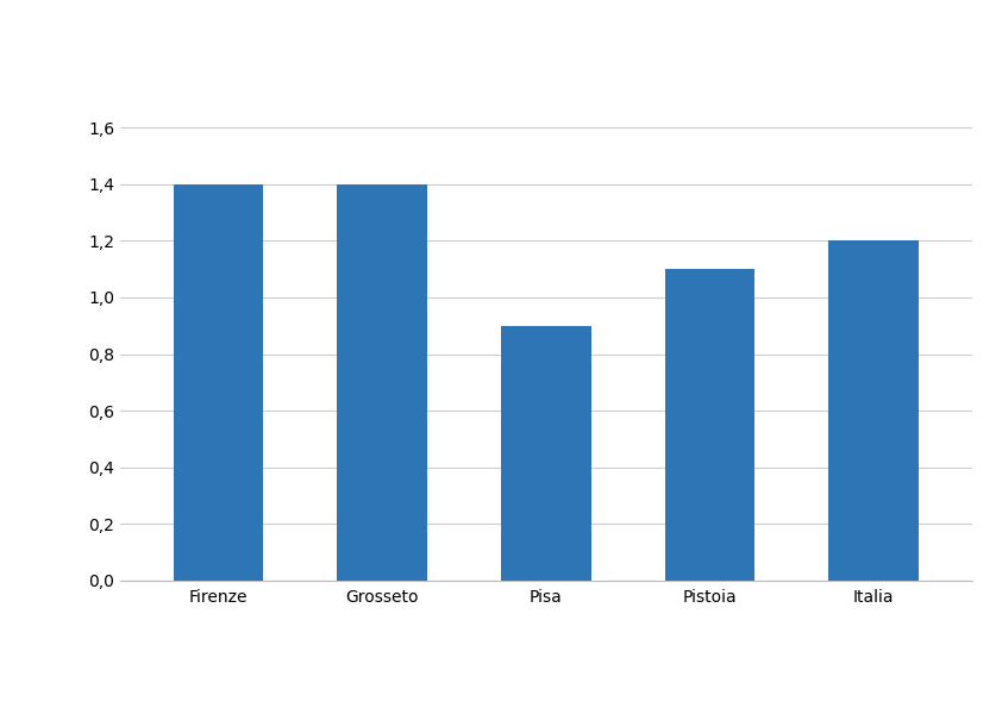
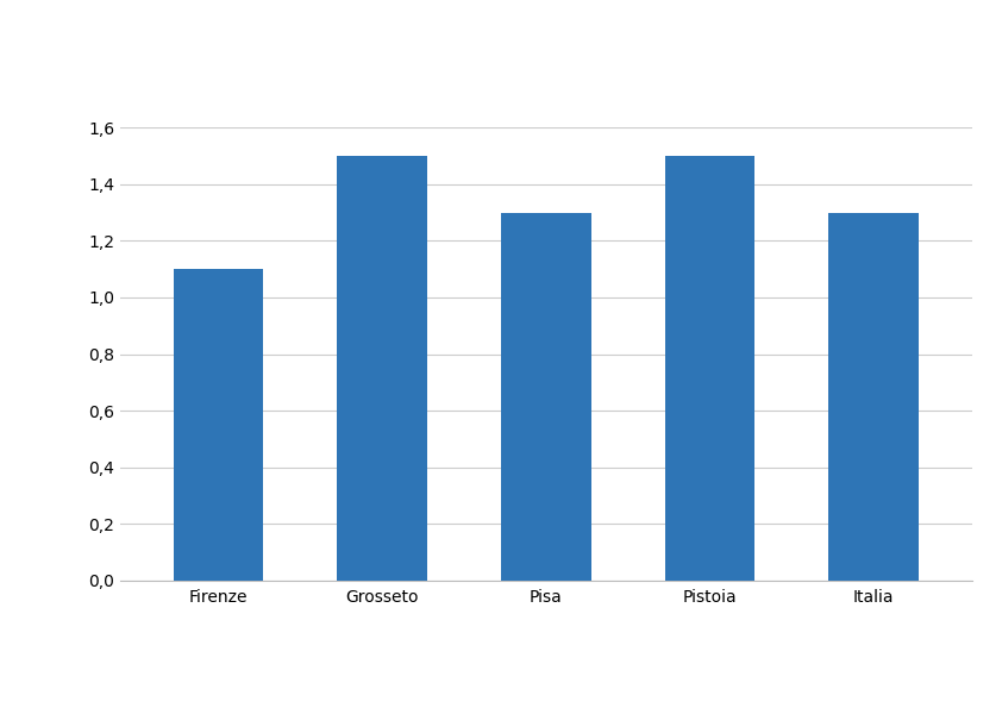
Firenze: 1,4 -> 1,1
Grosseto: 1,4 -> 1,5
Pisa: 0,9 -> 1,3
Pistoia: 1,1 -> 1,5
Italia: 1,2 -> 1,3
